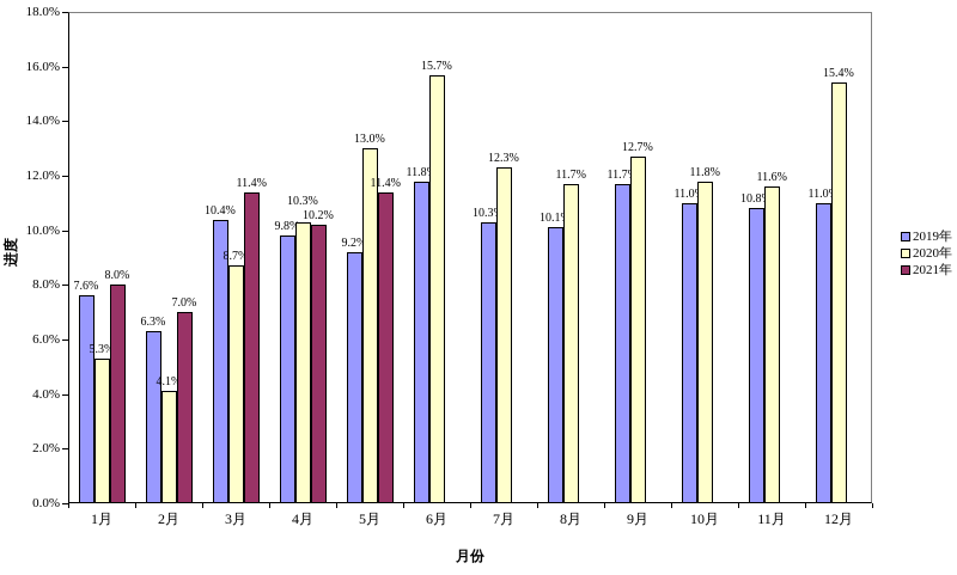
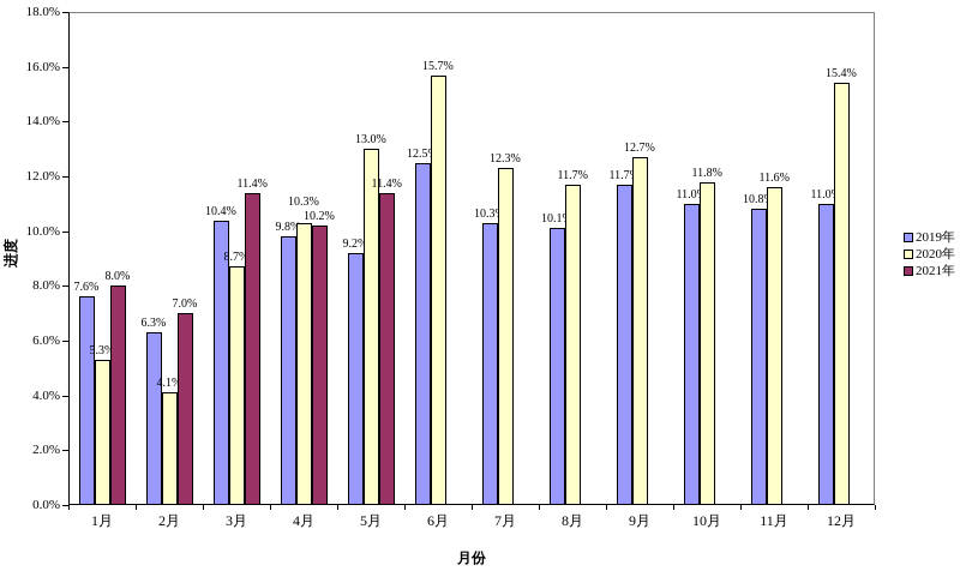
2019年/6月: 11.8% -> 12.5%
